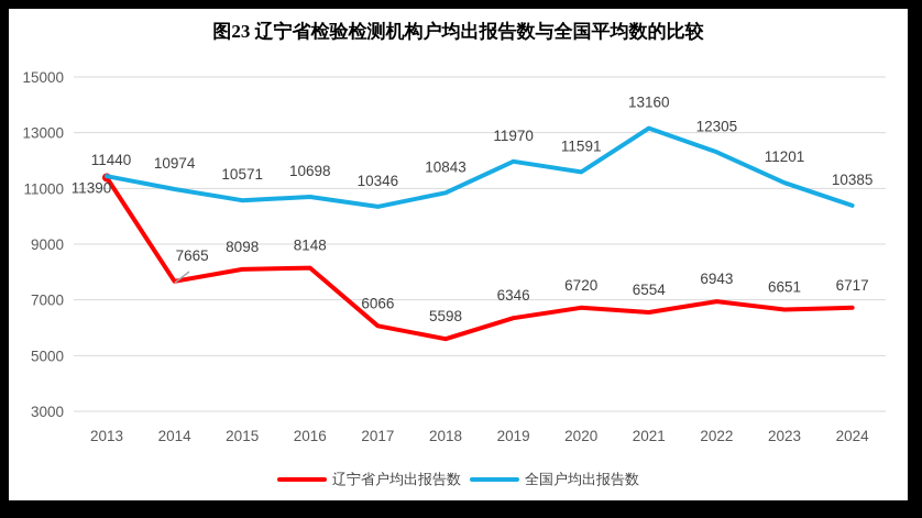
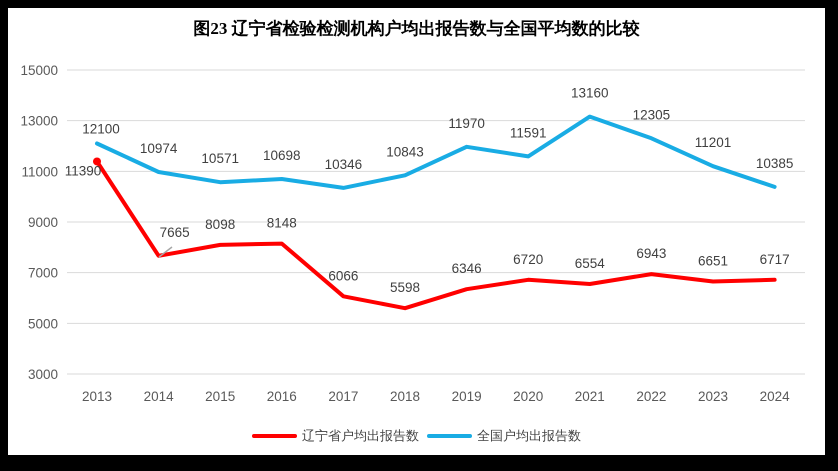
全国户均出报告数/2013: 11440 -> 12100
